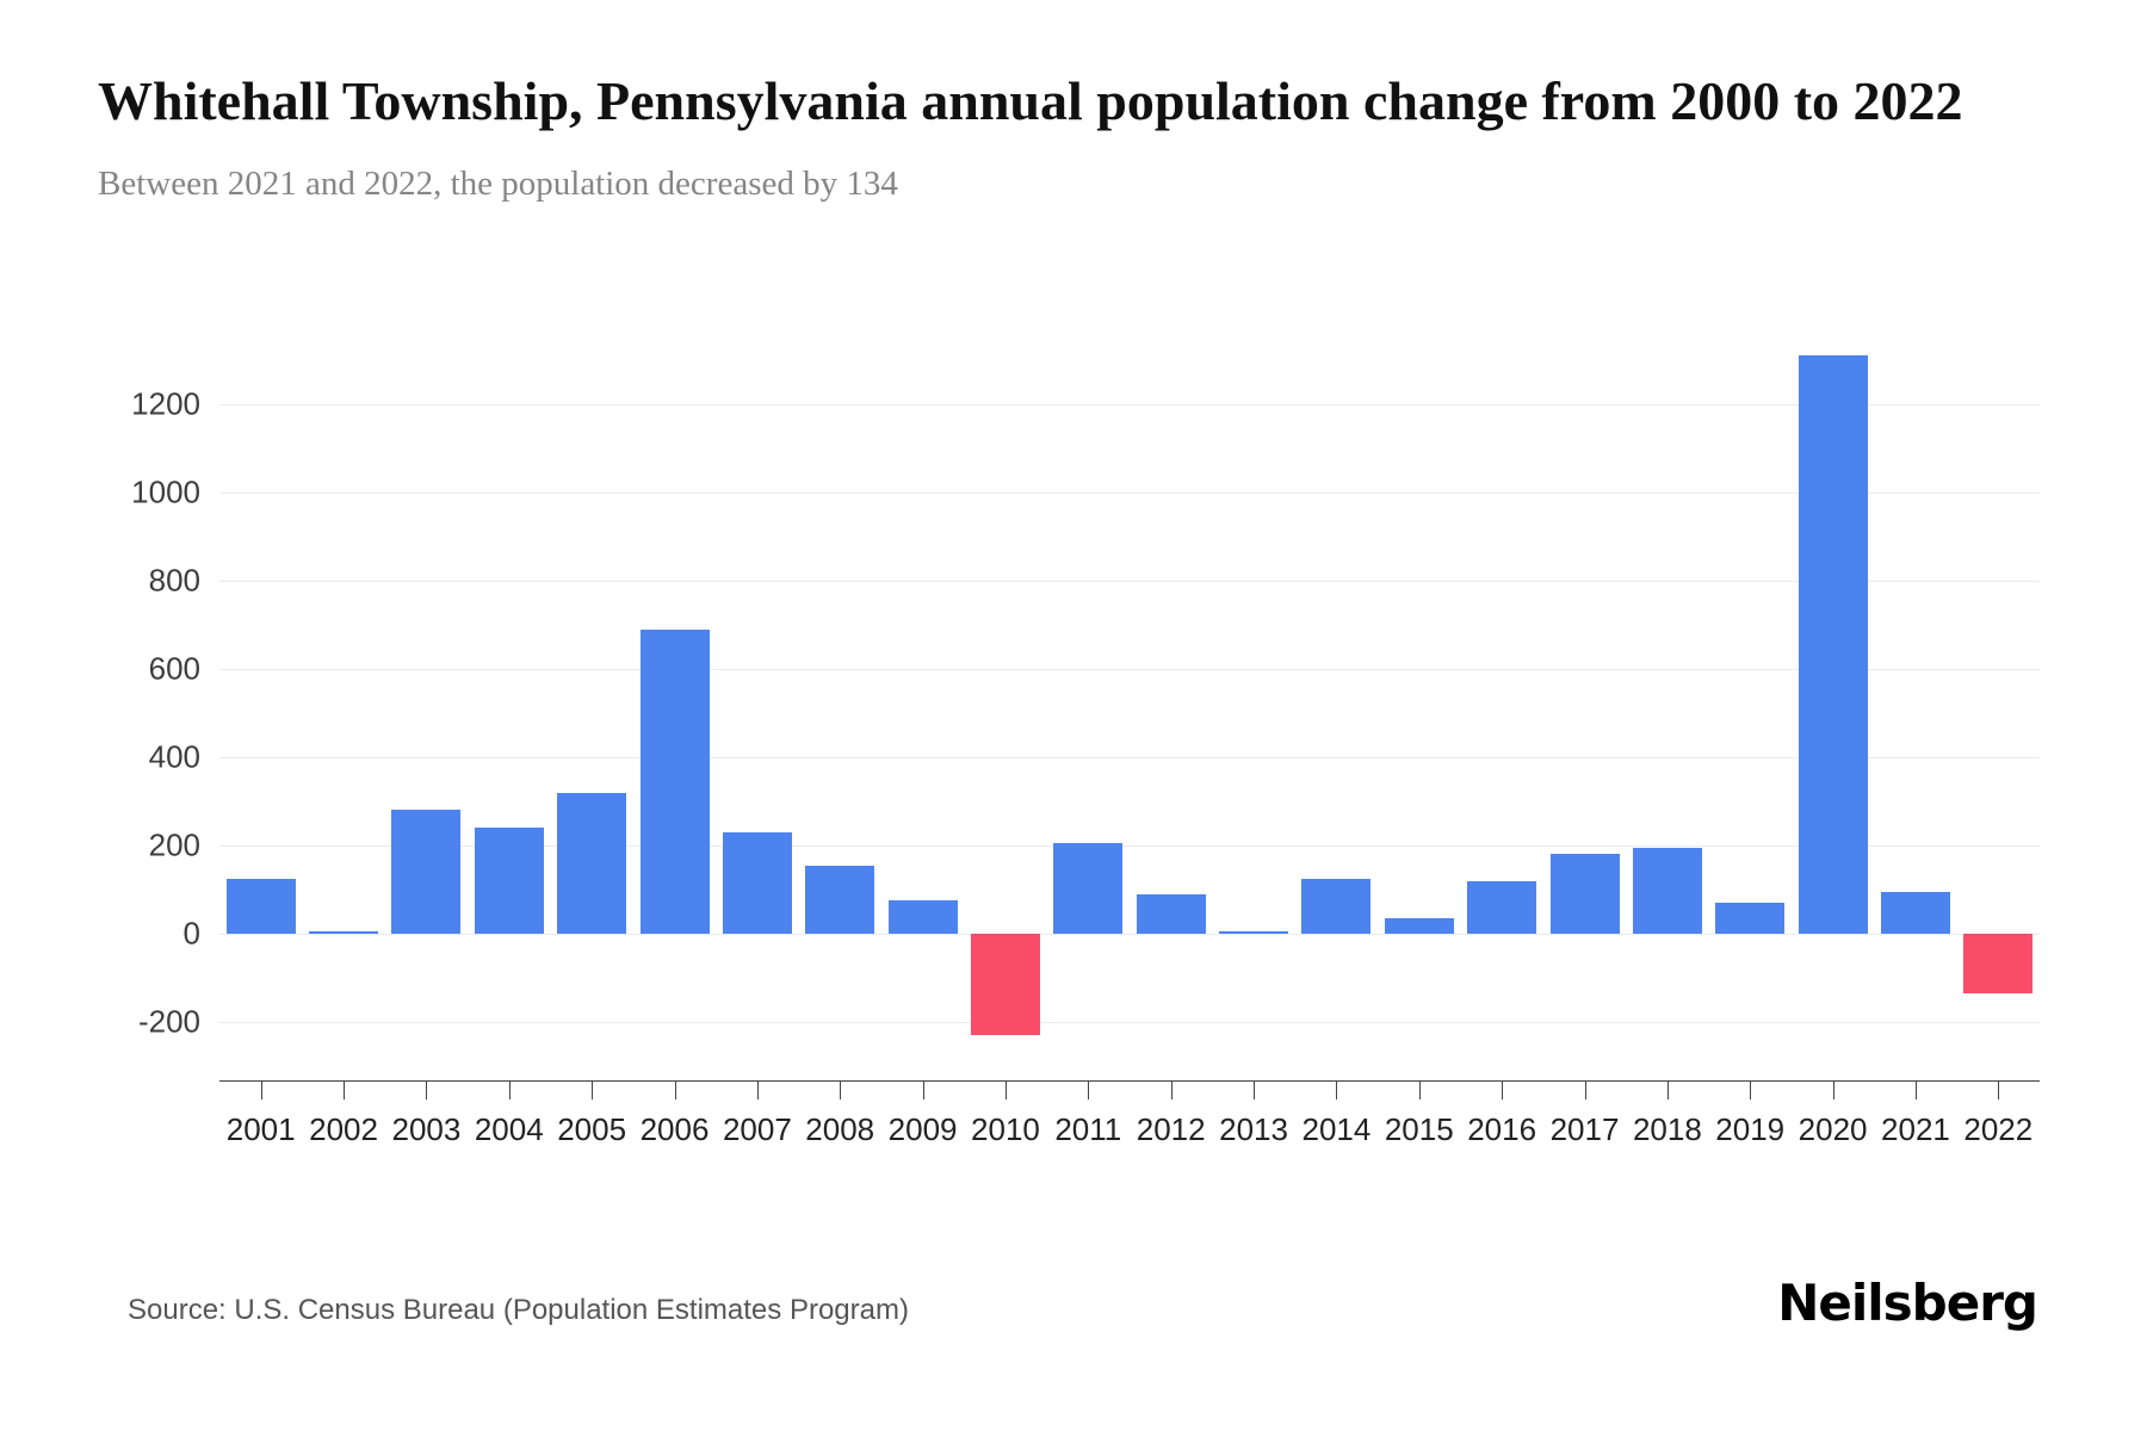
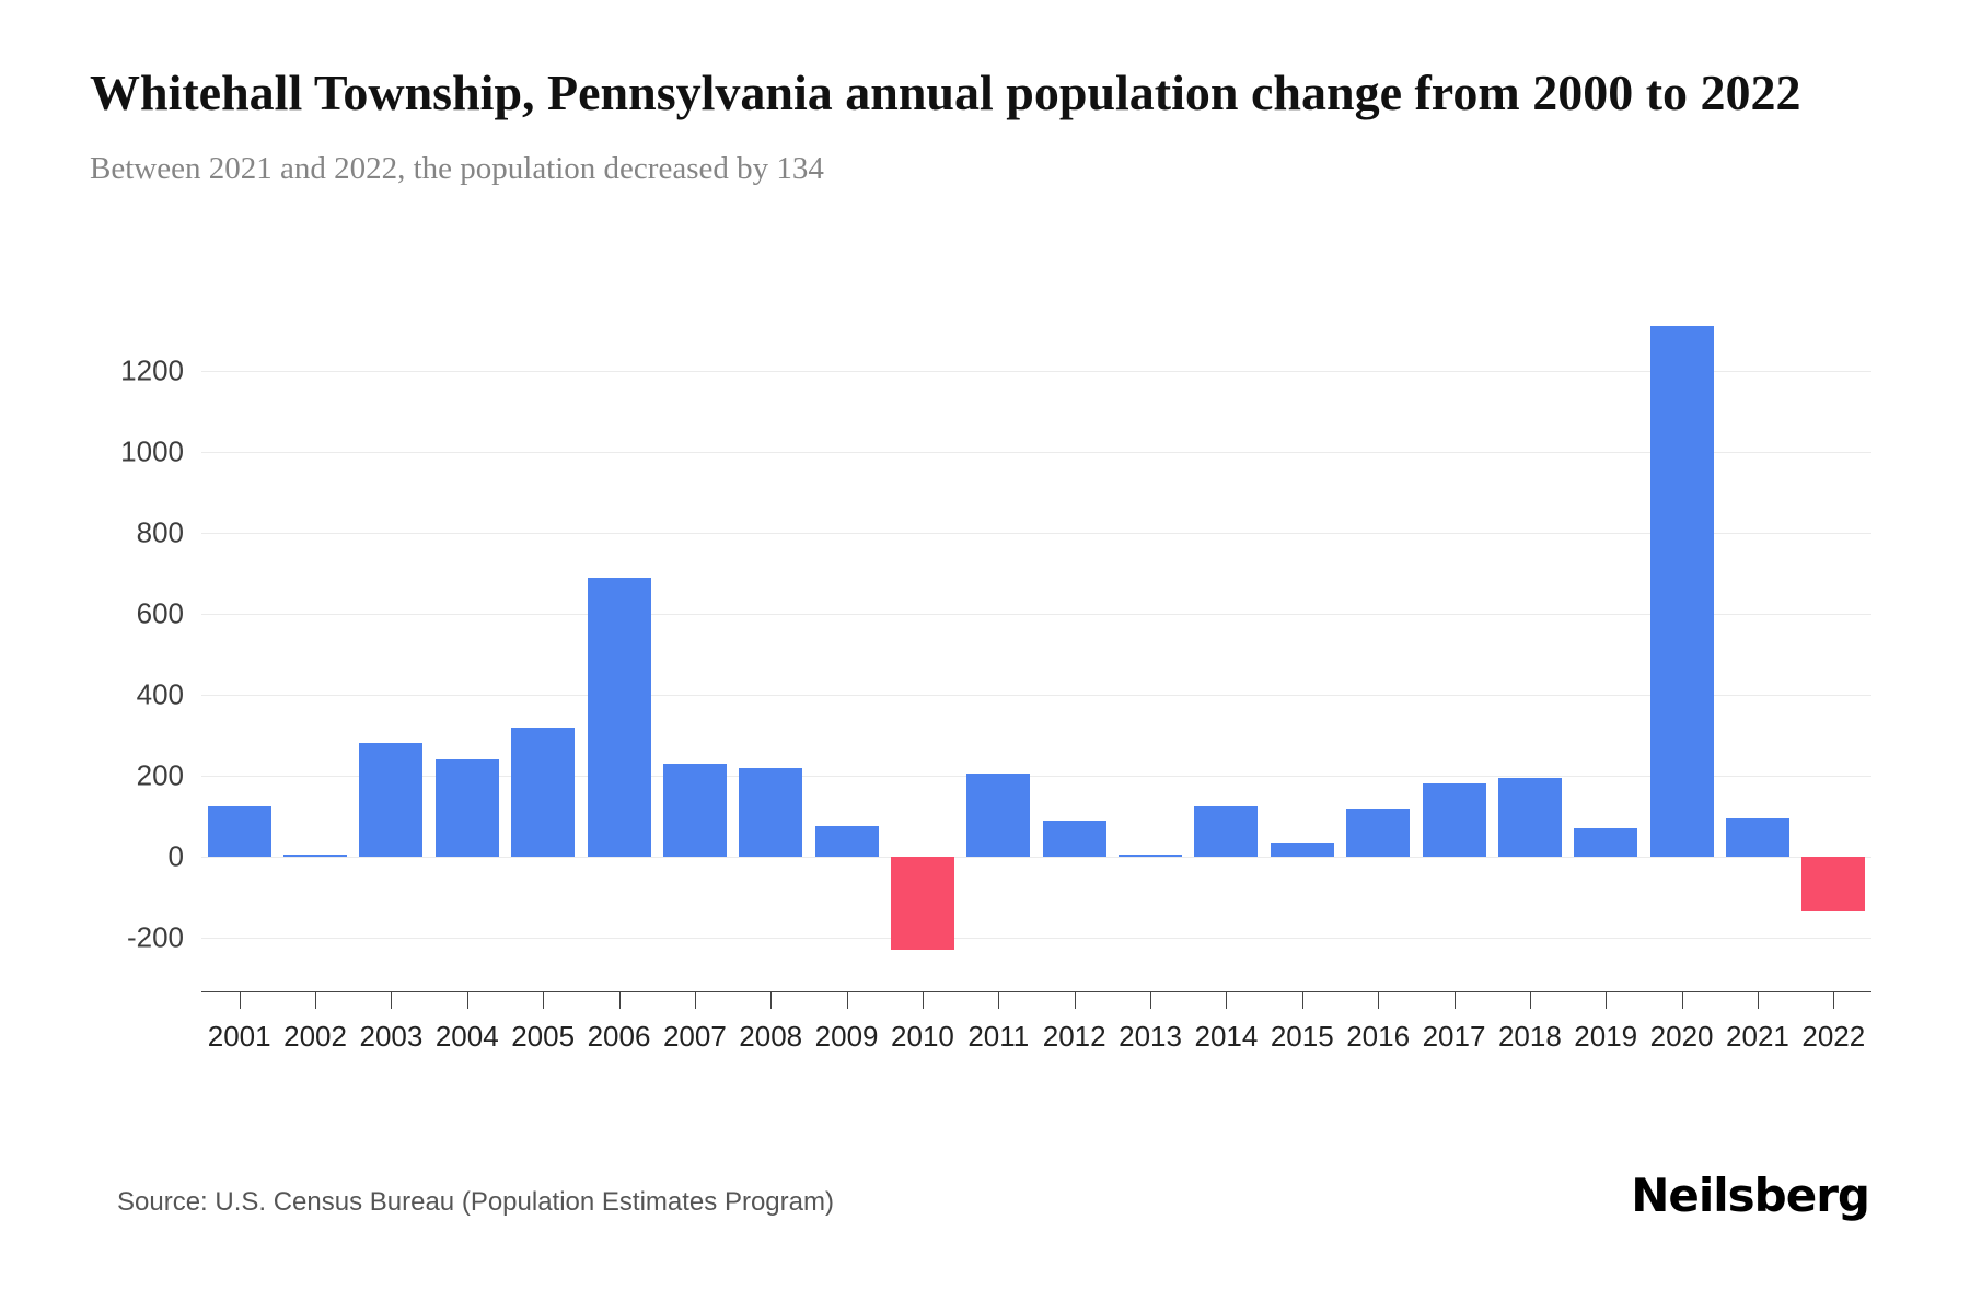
2008: 160 -> 220
